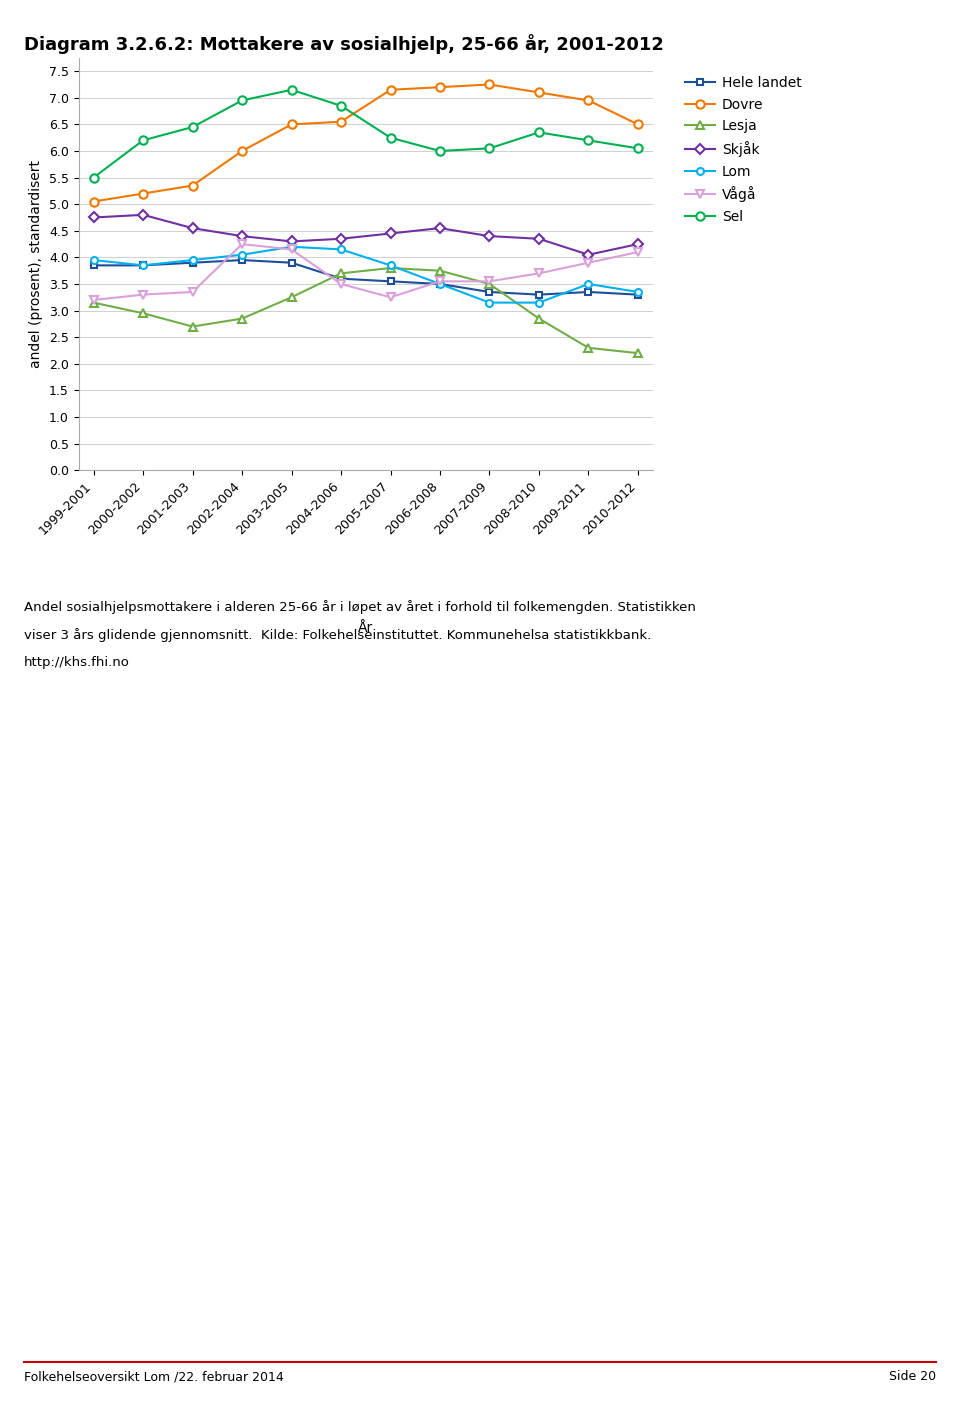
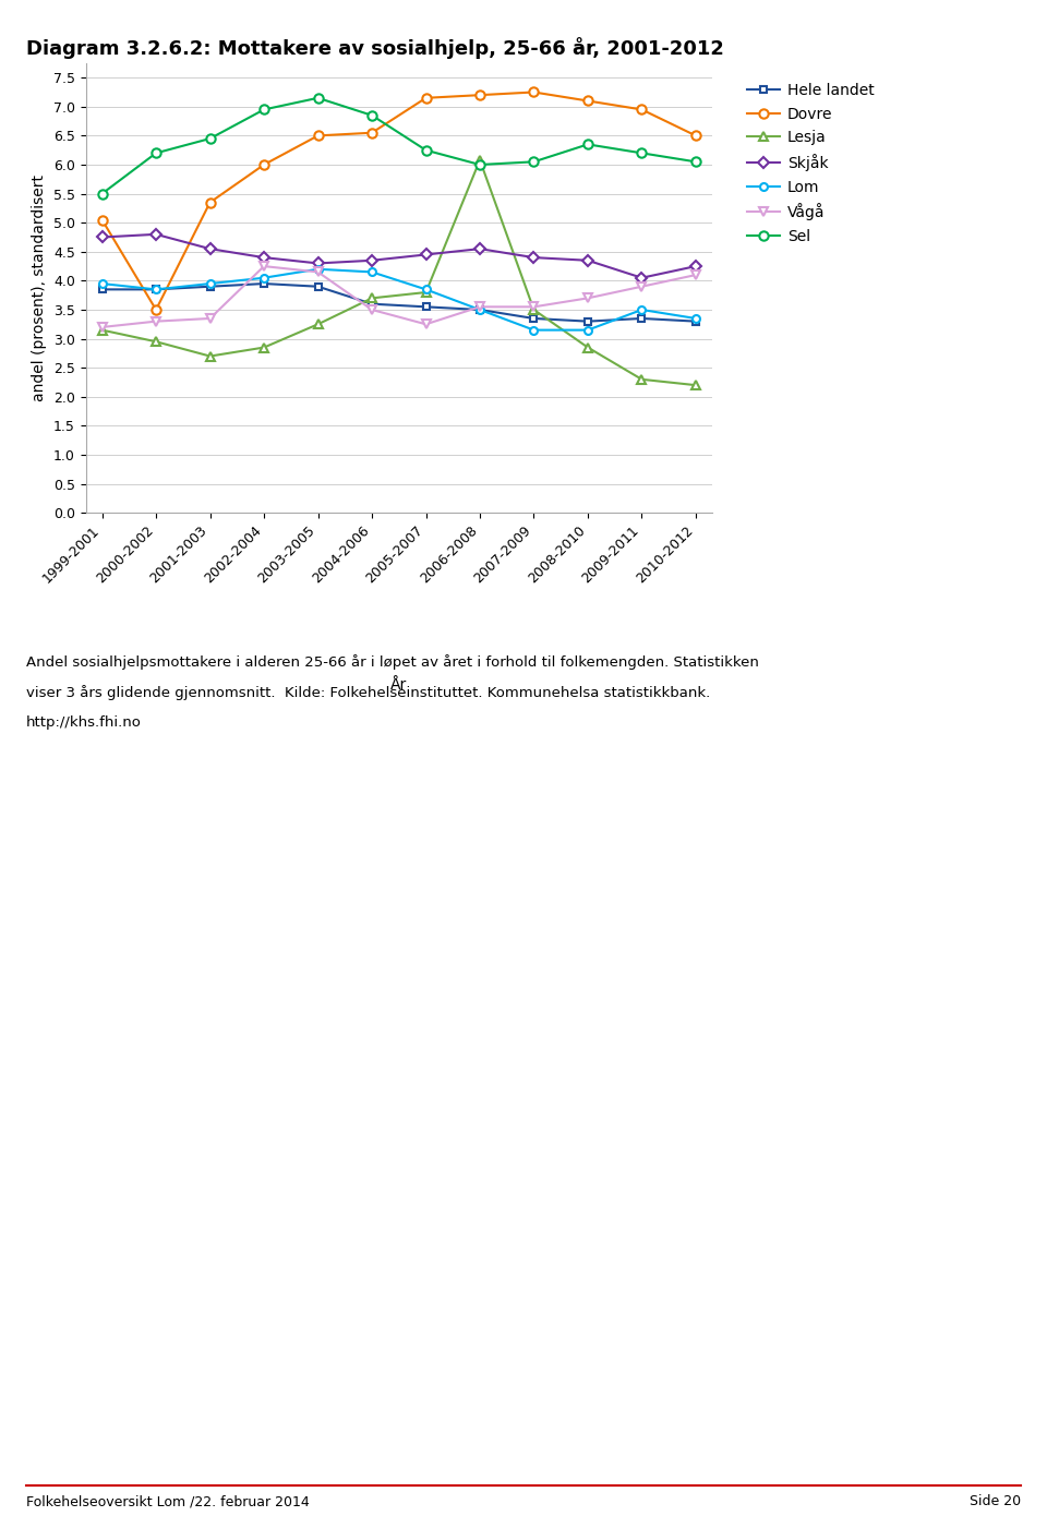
Dovre/2000-2002: 5.20 -> 3.50
Lesja/2006-2008: 3.75 -> 6.08
